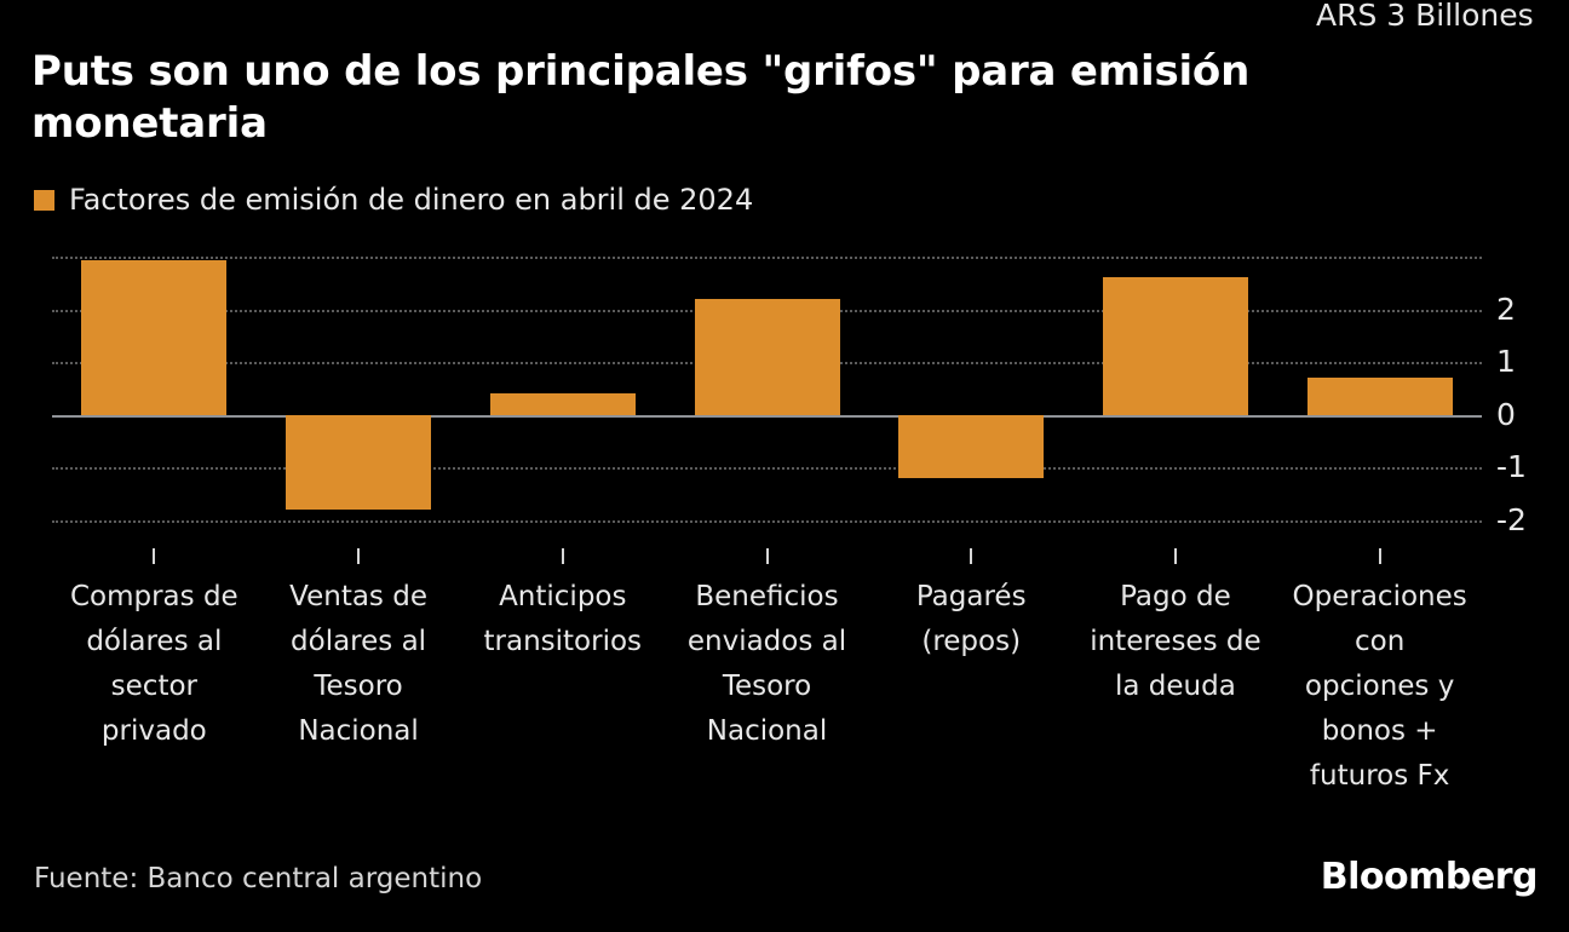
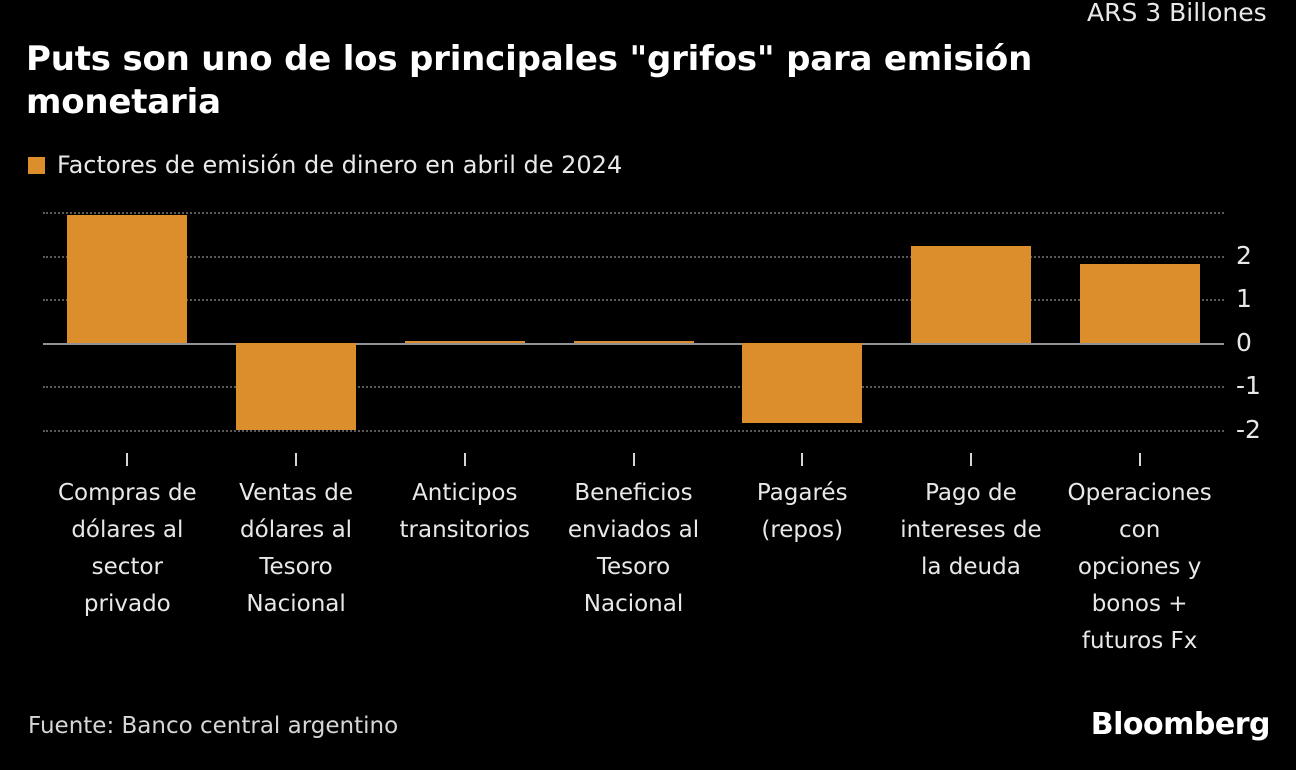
Ventas de dólares al Tesoro Nacional: -1.8 -> -2.0
Anticipos transitorios: 0.4 -> 0.1
Beneficios enviados al Tesoro Nacional: 2.2 -> 0.1
Pagarés (repos): -1.2 -> -1.9
Pago de intereses de la deuda: 2.6 -> 2.2
Operaciones con opciones y bonos + futuros Fx: 0.7 -> 1.8
